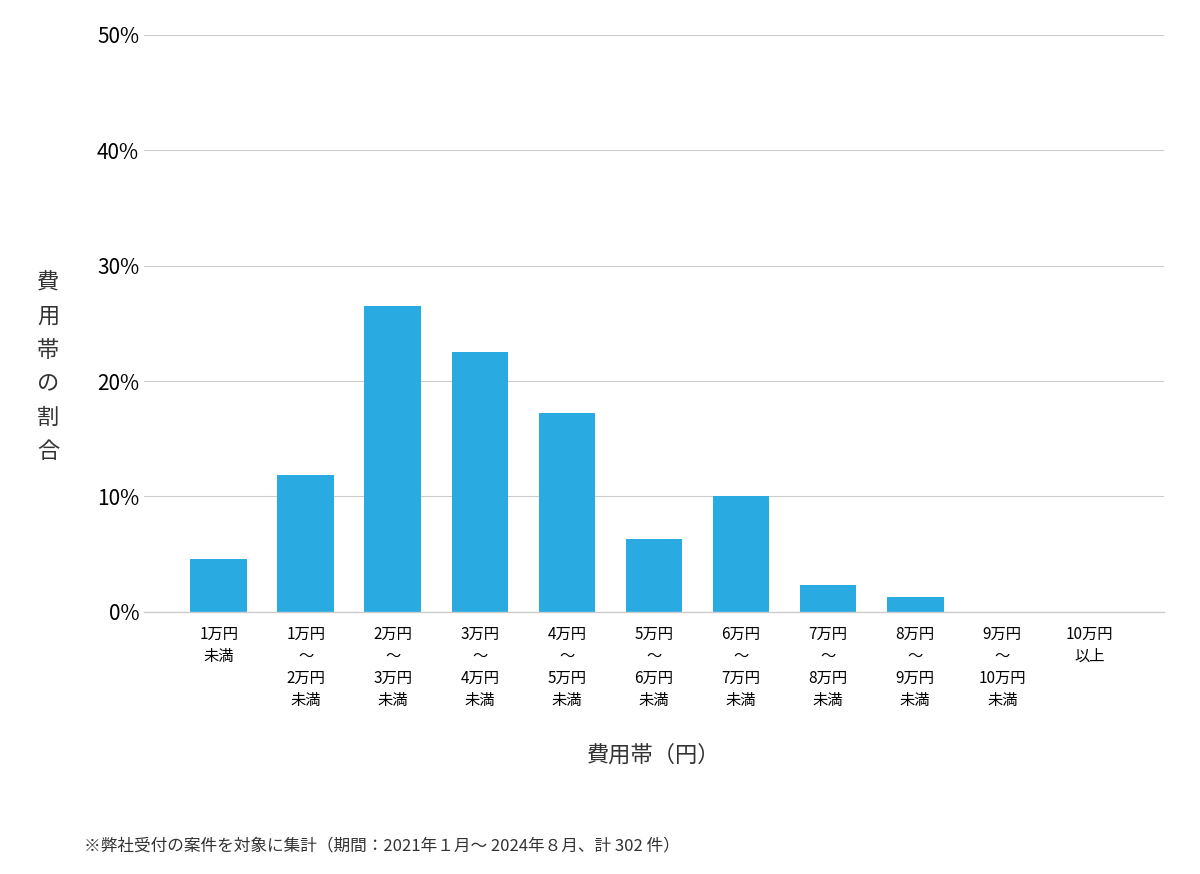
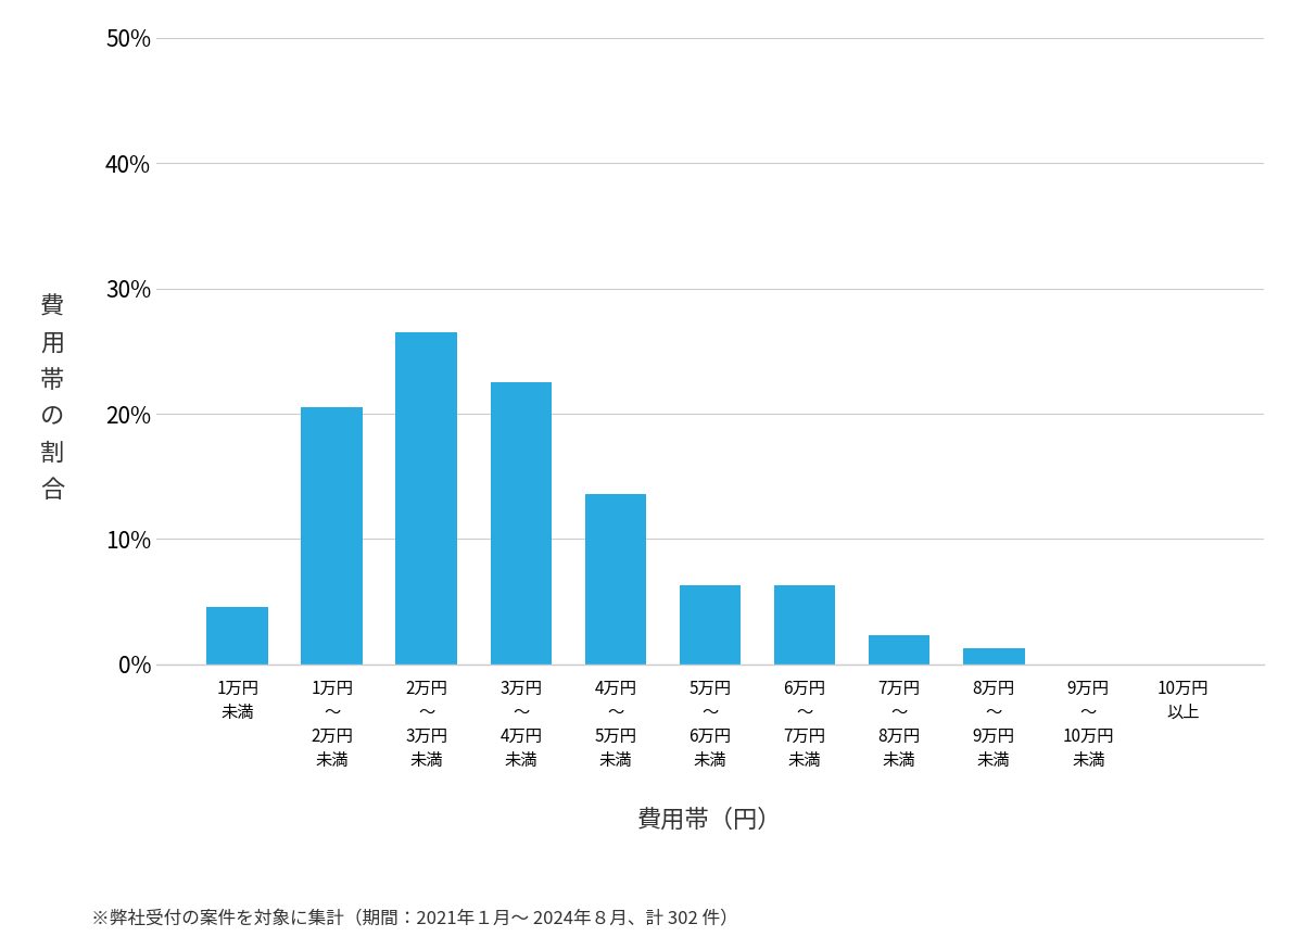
1万円 〜 2万円 未満: 11.9% -> 20.5%
4万円 〜 5万円 未満: 17.2% -> 13.6%
6万円 〜 7万円 未満: 10.0% -> 6.3%
